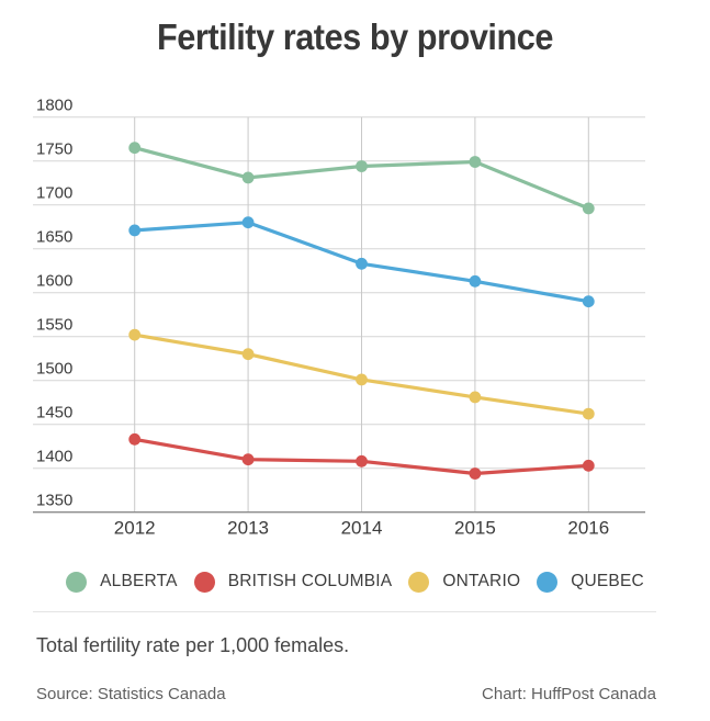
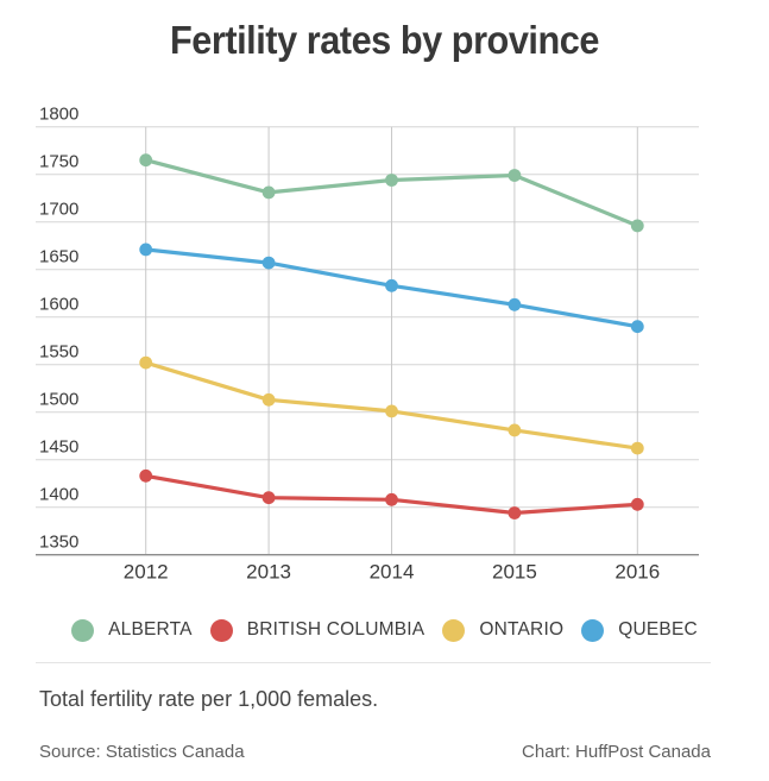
ONTARIO/2013: 1530 -> 1510
QUEBEC/2013: 1680 -> 1660
